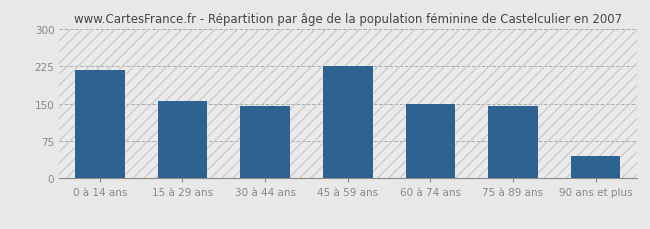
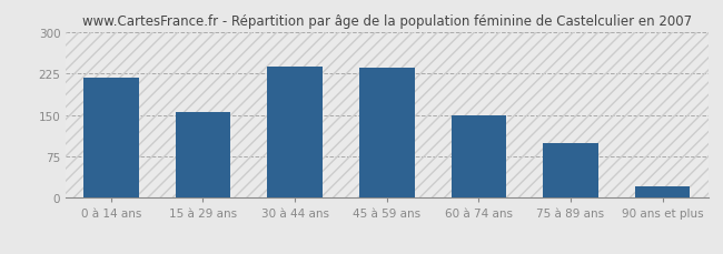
30 à 44 ans: 145 -> 238
45 à 59 ans: 225 -> 236
75 à 89 ans: 145 -> 100
90 ans et plus: 45 -> 20
